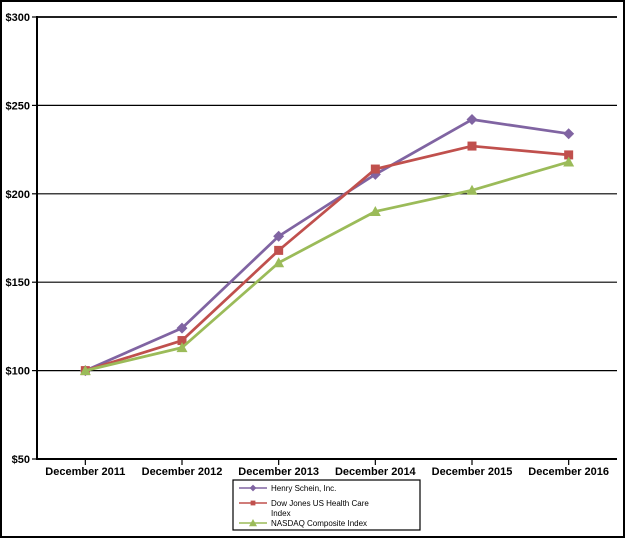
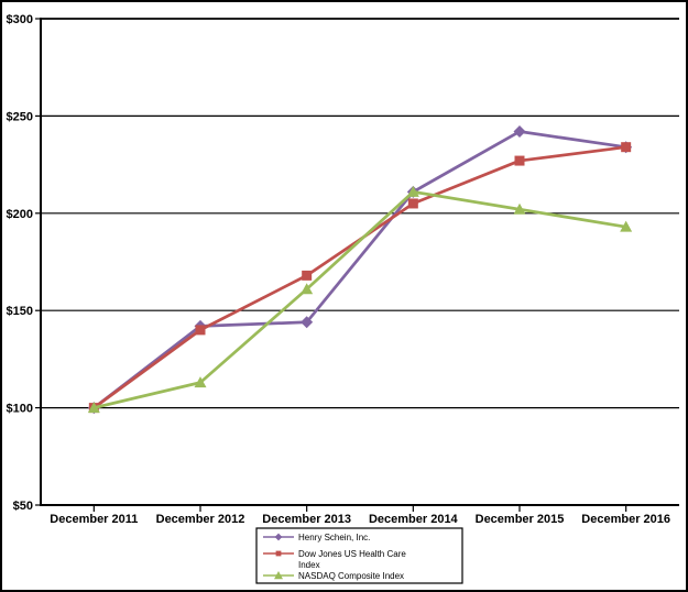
Henry Schein, Inc./December 2012: $124 -> $142
Dow Jones US Health Care Index/December 2012: $117 -> $140
Henry Schein, Inc./December 2013: $176 -> $144
Dow Jones US Health Care Index/December 2014: $214 -> $205
NASDAQ Composite Index/December 2014: $190 -> $211
Dow Jones US Health Care Index/December 2016: $222 -> $234
NASDAQ Composite Index/December 2016: $218 -> $193
